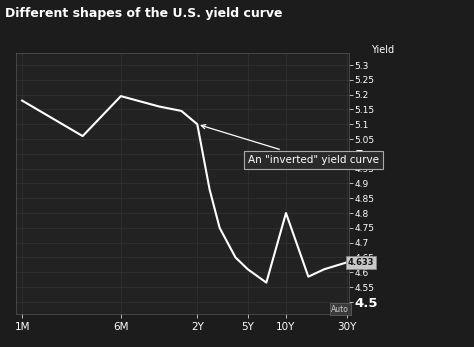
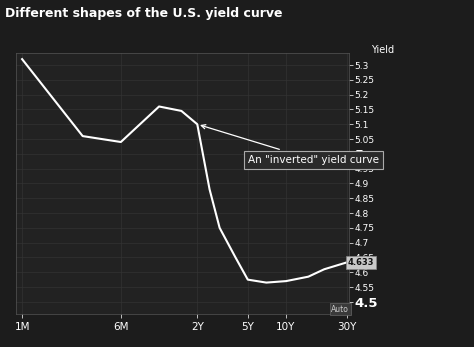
1M: 5.180 -> 5.320
6M: 5.195 -> 5.040
5Y: 4.610 -> 4.575
10Y: 4.800 -> 4.570
